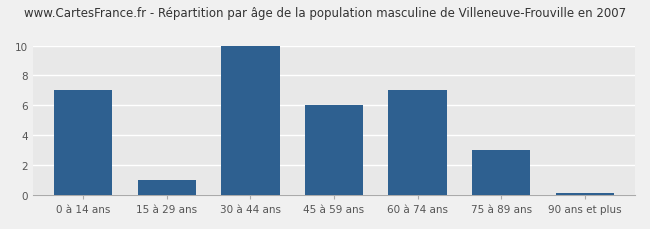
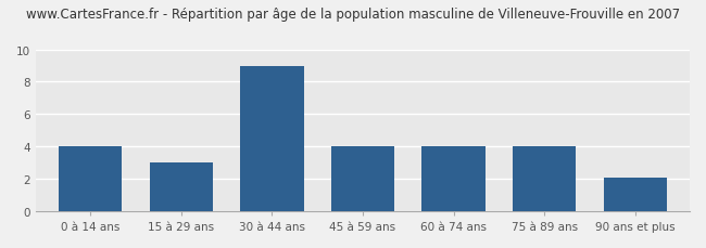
0 à 14 ans: 7.0 -> 4.0
15 à 29 ans: 1.0 -> 3.0
30 à 44 ans: 10.0 -> 9.0
45 à 59 ans: 6.0 -> 4.0
60 à 74 ans: 7.0 -> 4.0
75 à 89 ans: 3.0 -> 4.0
90 ans et plus: 0.1 -> 2.1
